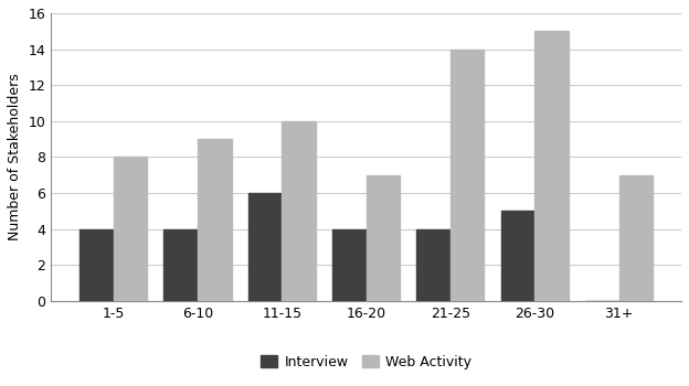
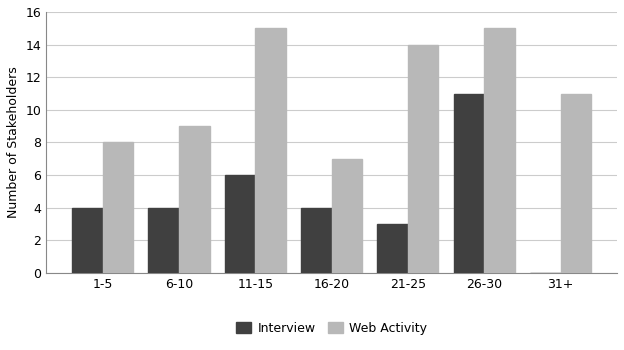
Web Activity/11-15: 10 -> 15
Interview/21-25: 4 -> 3
Interview/26-30: 5 -> 11
Web Activity/31+: 7 -> 11
